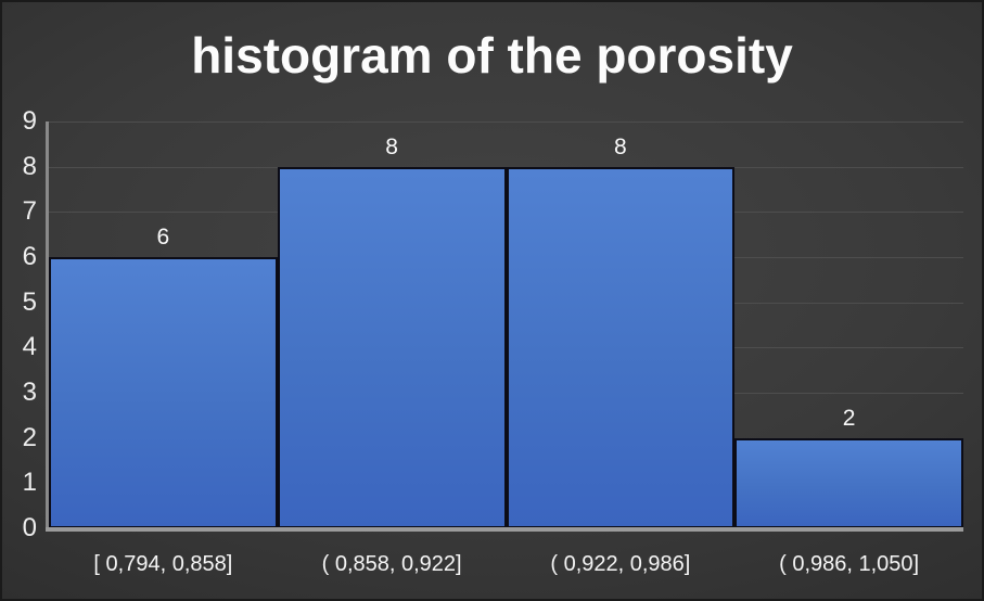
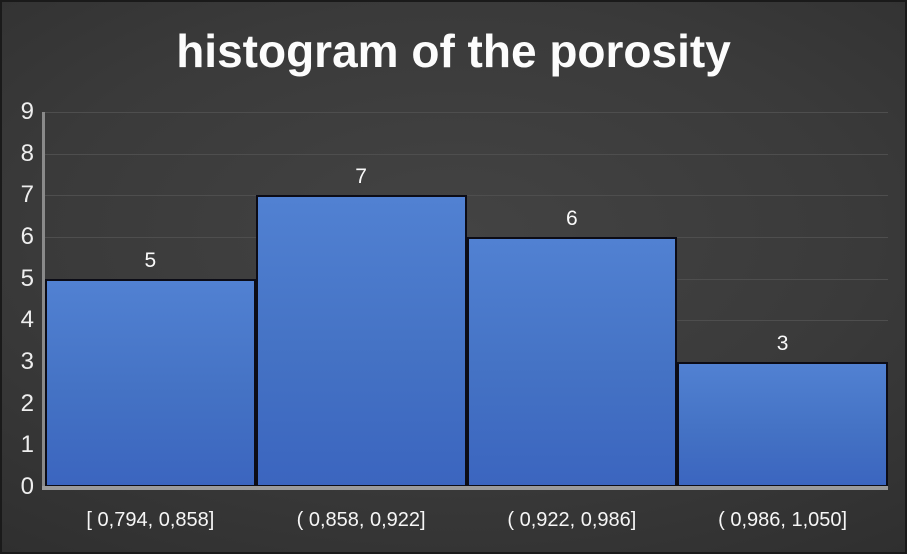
[ 0,794, 0,858]: 6 -> 5
( 0,858, 0,922]: 8 -> 7
( 0,922, 0,986]: 8 -> 6
( 0,986, 1,050]: 2 -> 3
